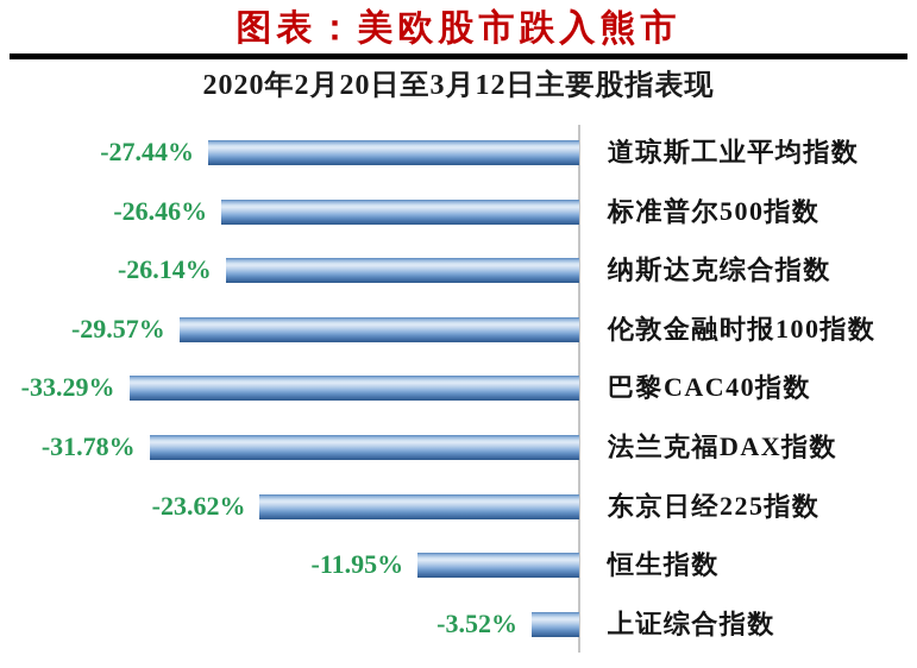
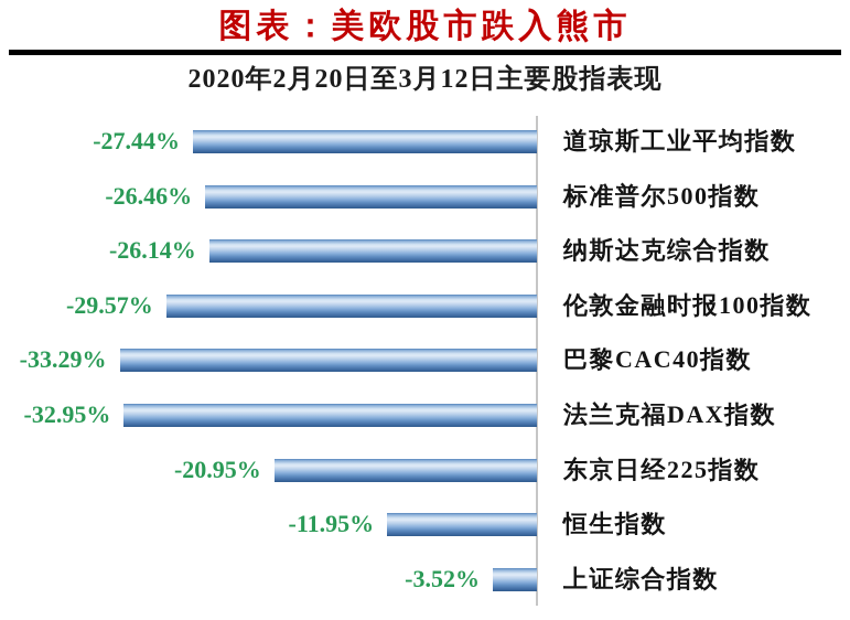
法兰克福DAX指数: -31.78% -> -32.95%
东京日经225指数: -23.62% -> -20.95%
